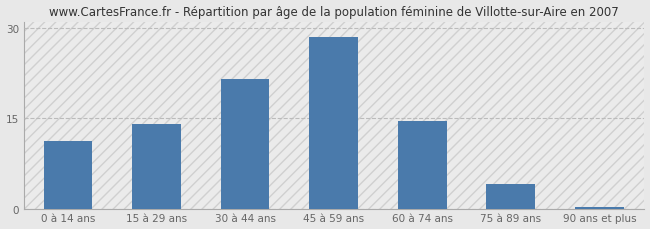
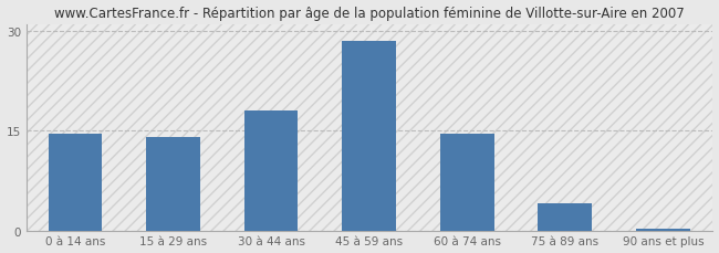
0 à 14 ans: 11.2 -> 14.5
30 à 44 ans: 21.4 -> 18.0
